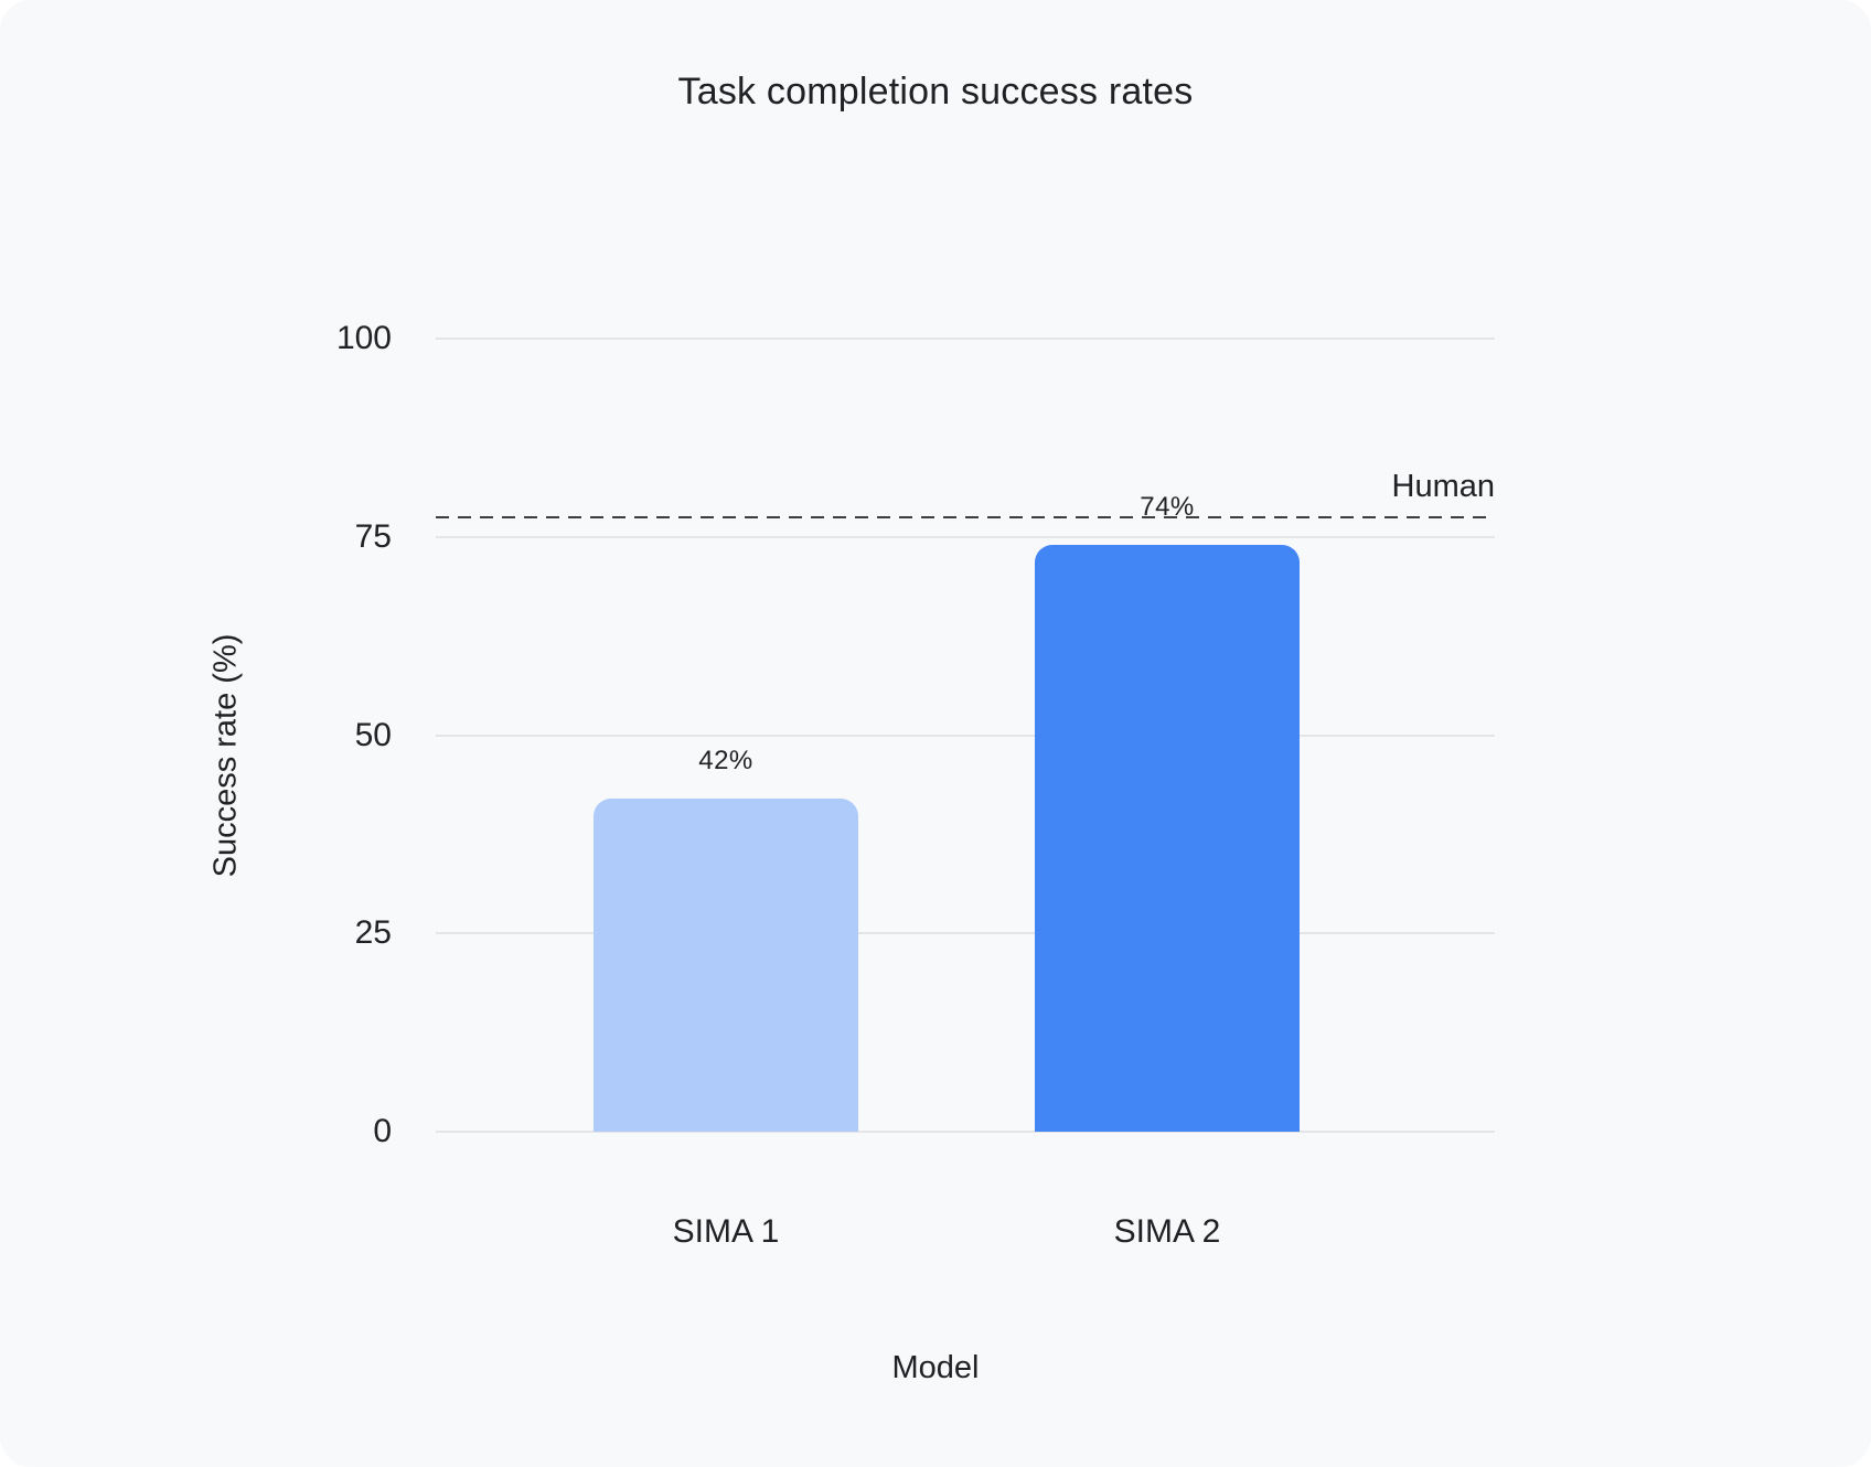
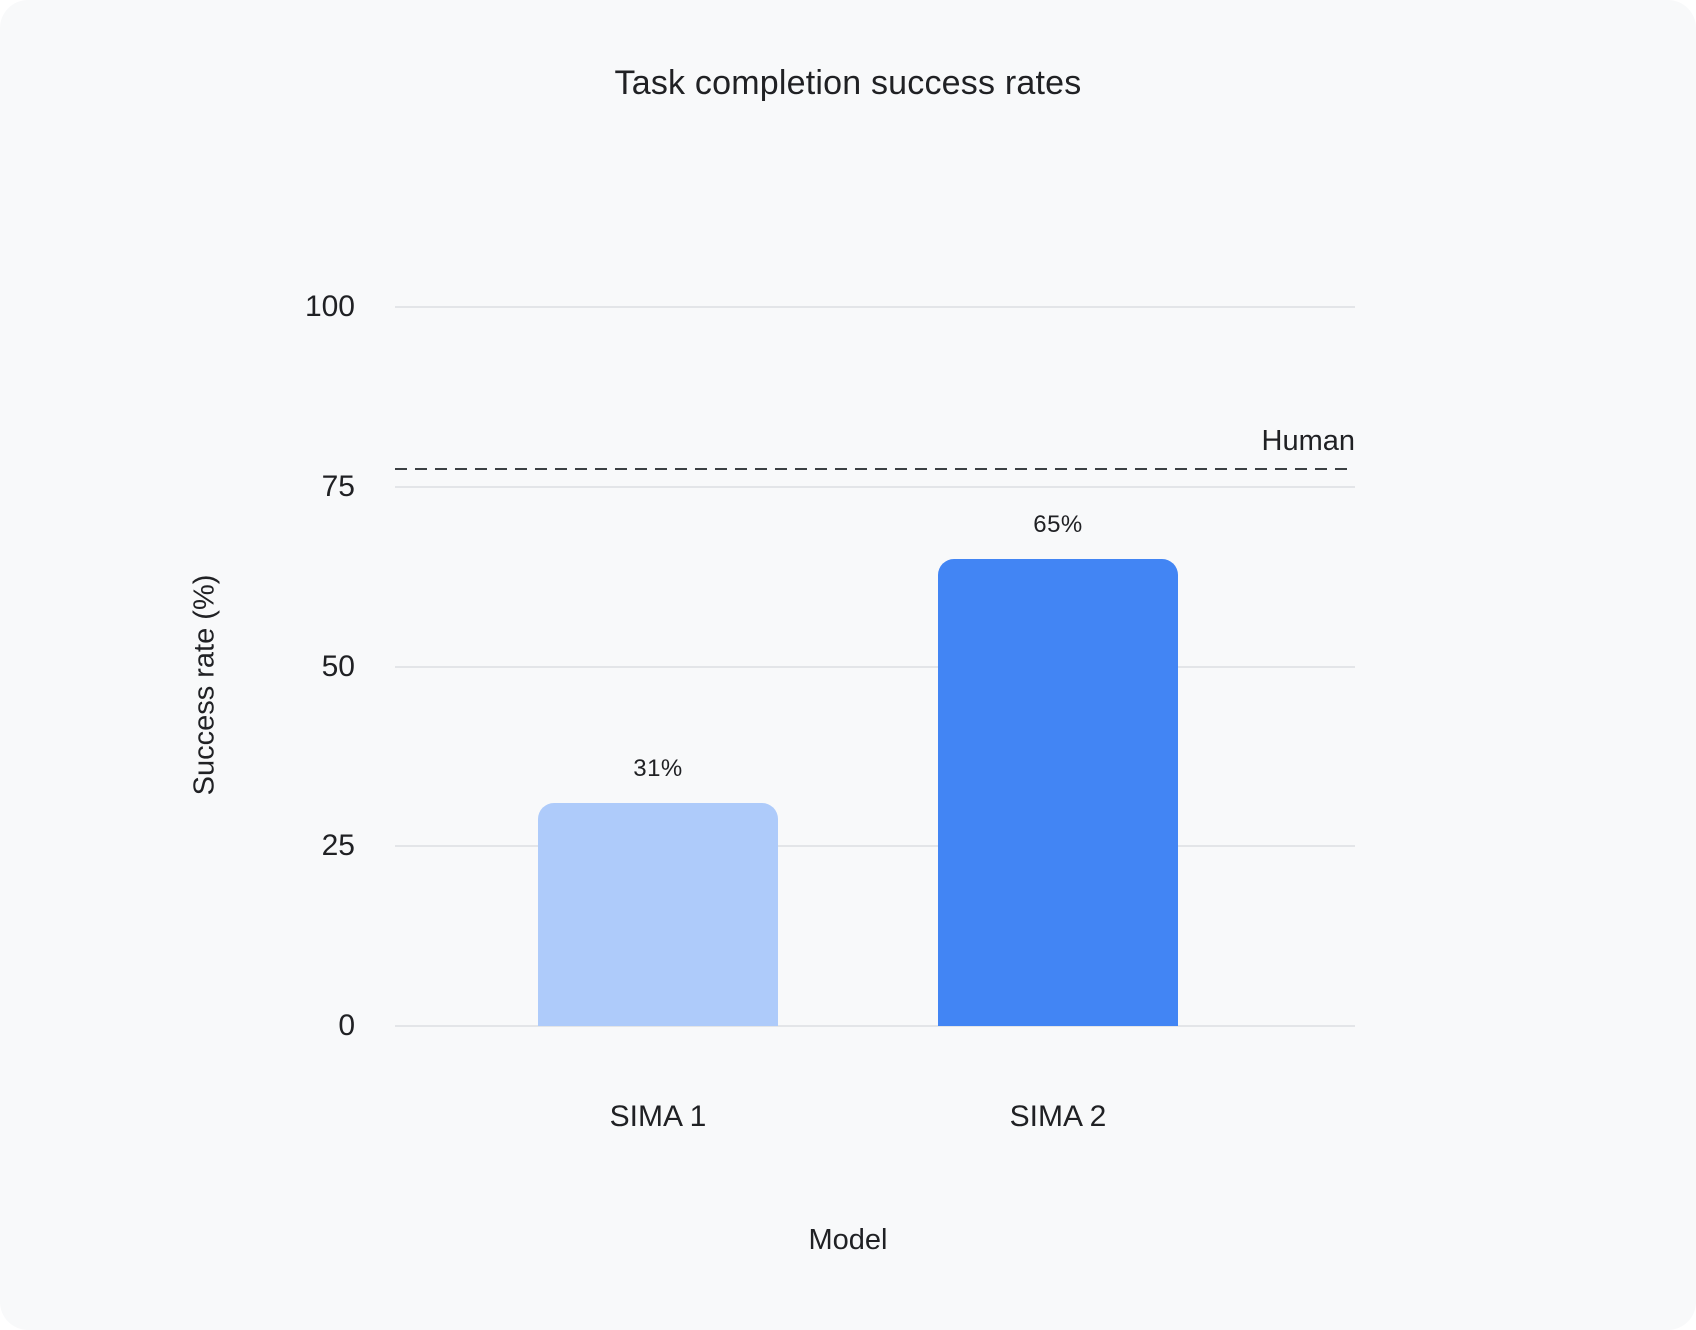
SIMA 1: 42% -> 31%
SIMA 2: 74% -> 65%
